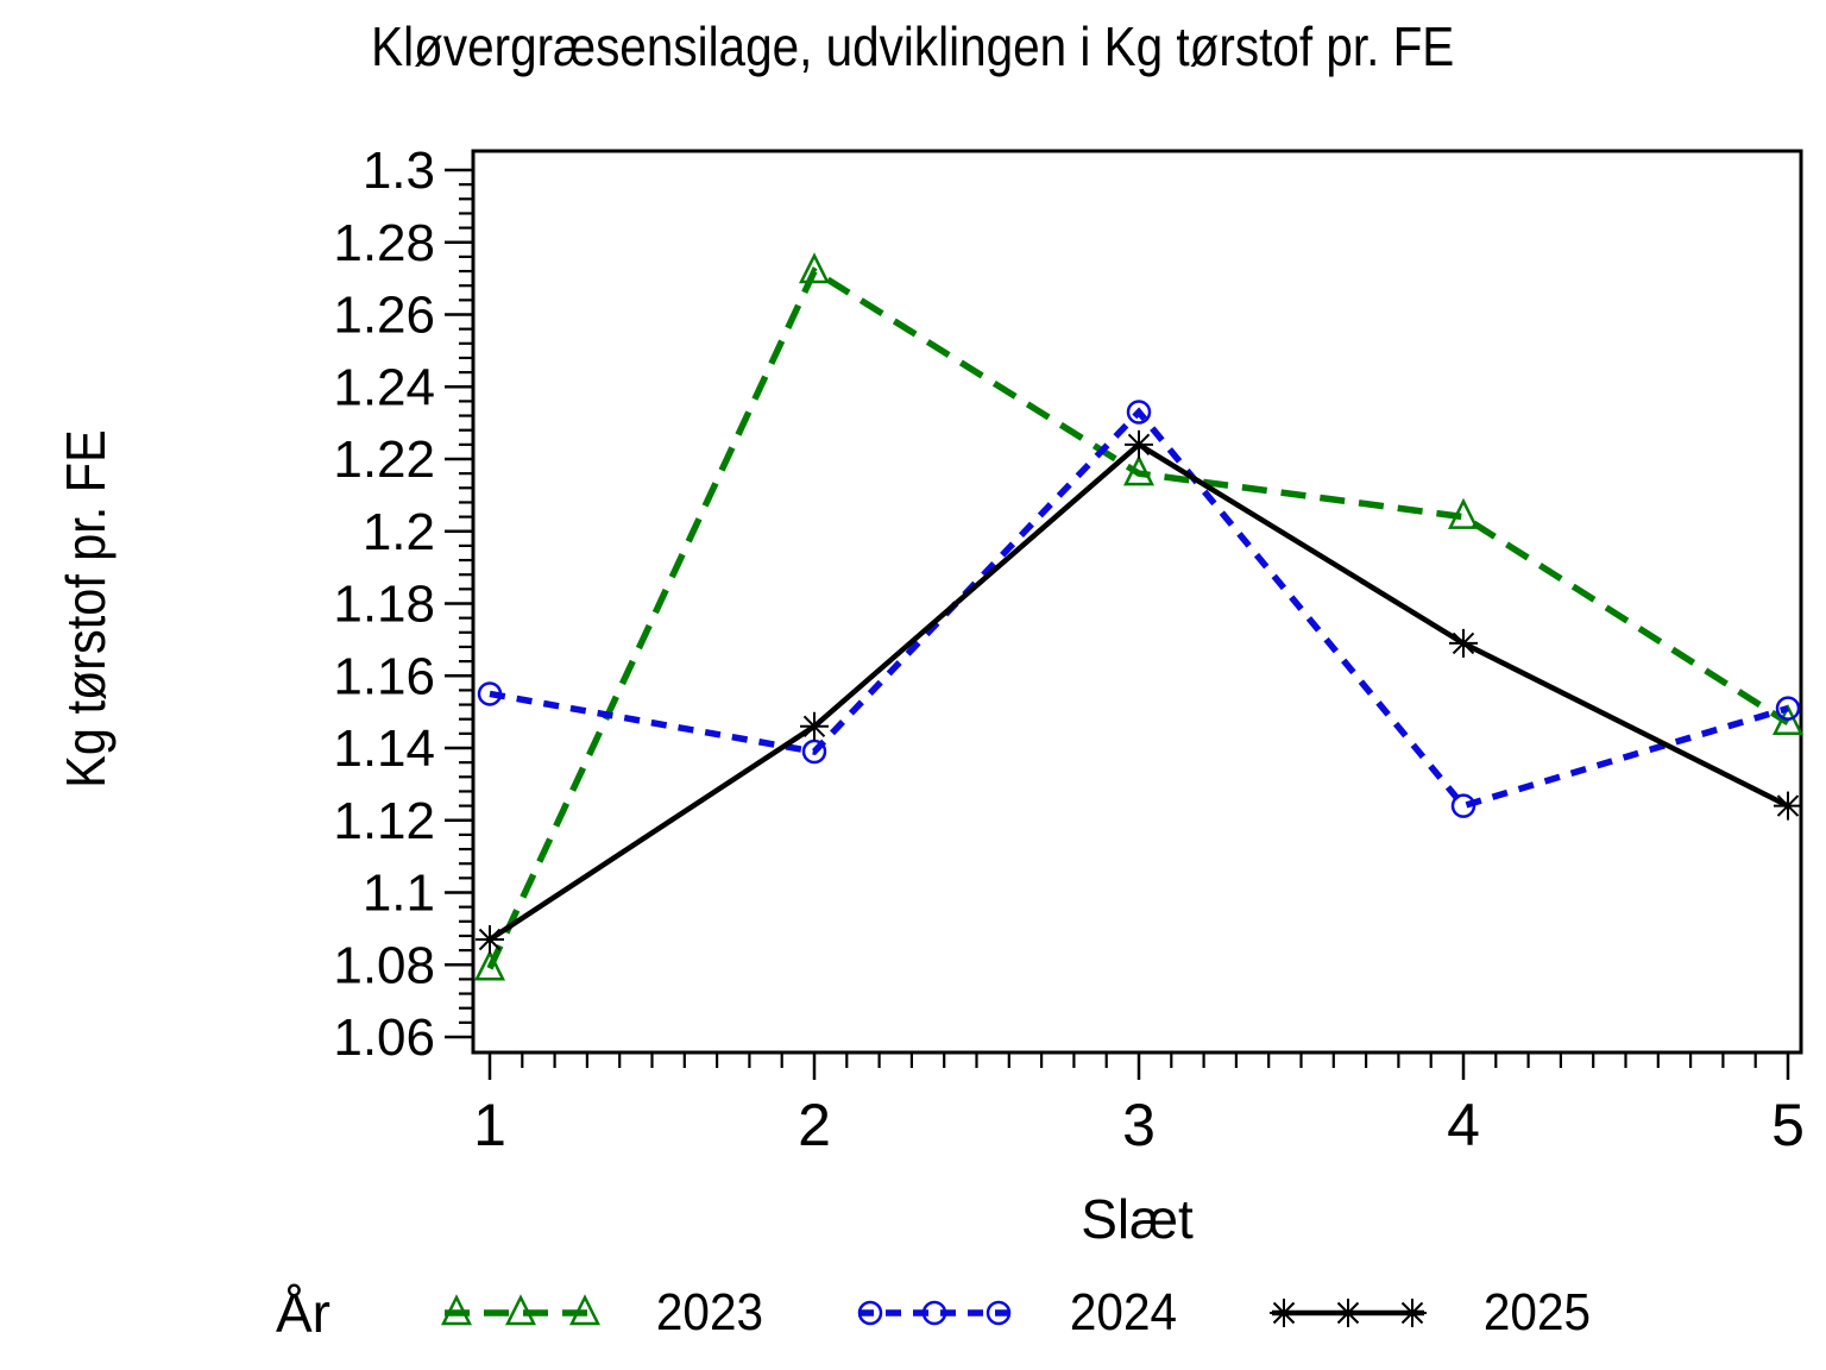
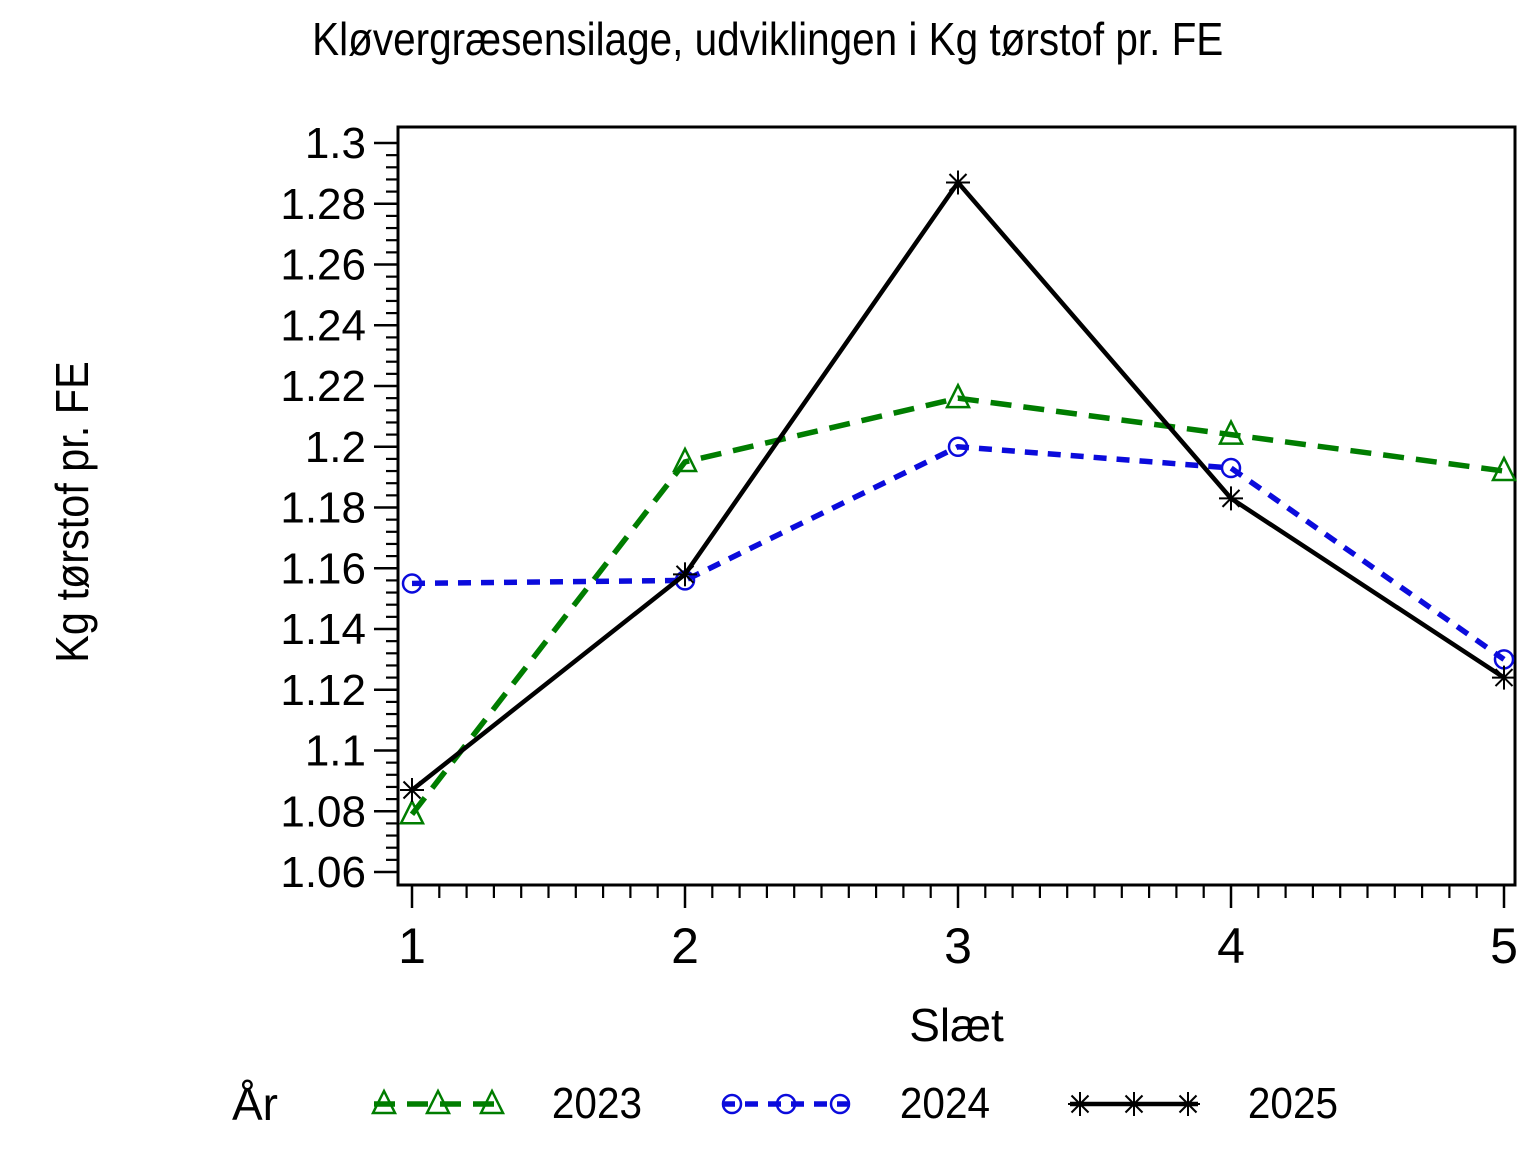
2023/2: 1.272 -> 1.195
2024/2: 1.139 -> 1.156
2025/2: 1.146 -> 1.158
2024/3: 1.233 -> 1.200
2025/3: 1.224 -> 1.287
2024/4: 1.124 -> 1.193
2025/4: 1.169 -> 1.183
2023/5: 1.147 -> 1.192
2024/5: 1.151 -> 1.130
